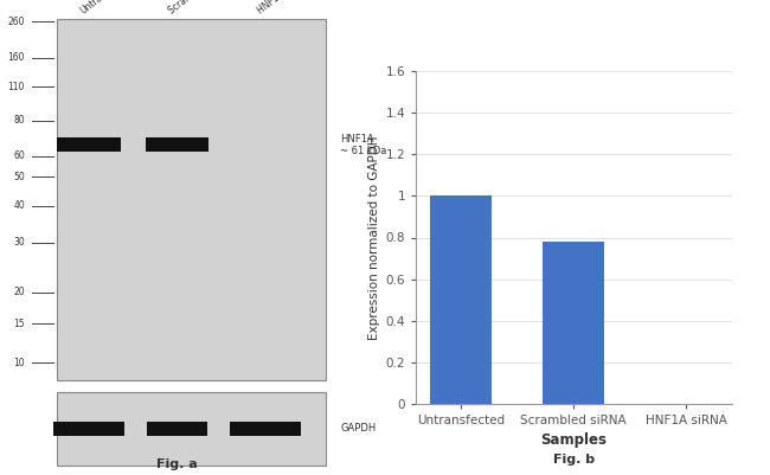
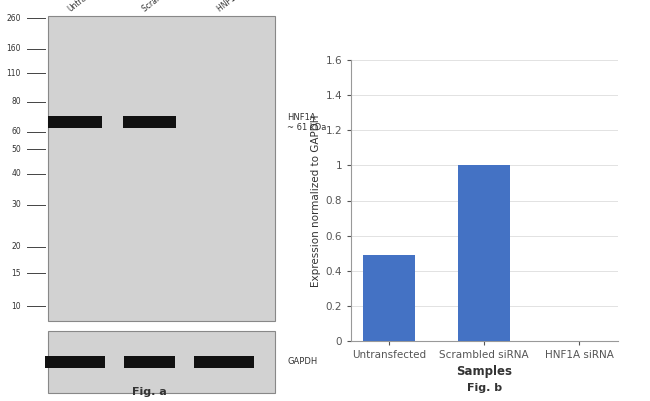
Untransfected: 1.00 -> 0.49
Scrambled siRNA: 0.78 -> 1.00
